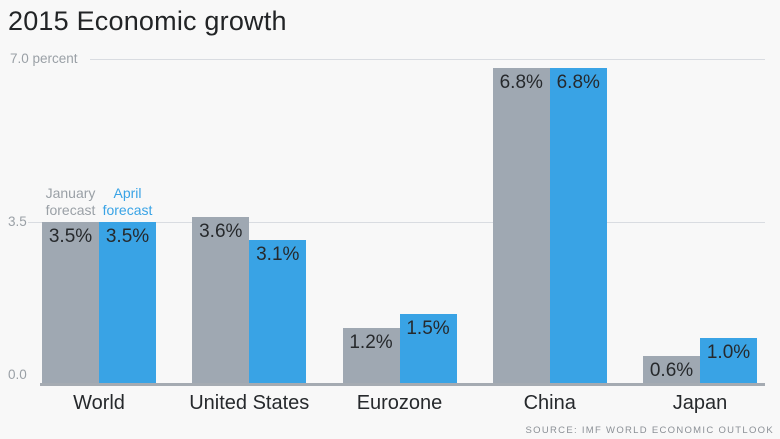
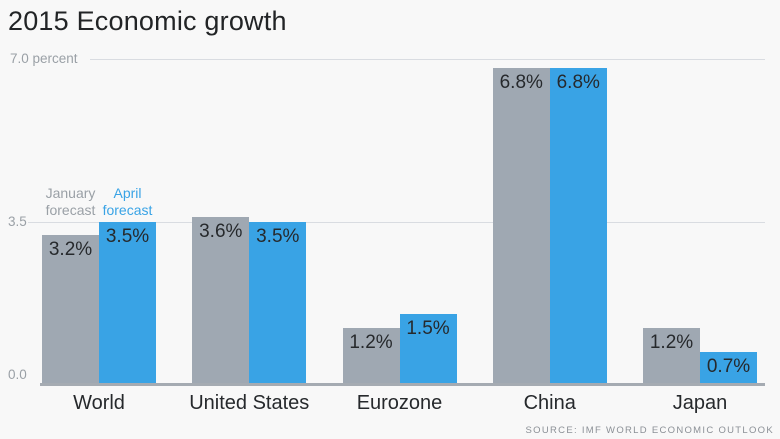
January forecast/World: 3.5% -> 3.2%
April forecast/United States: 3.1% -> 3.5%
January forecast/Japan: 0.6% -> 1.2%
April forecast/Japan: 1.0% -> 0.7%
